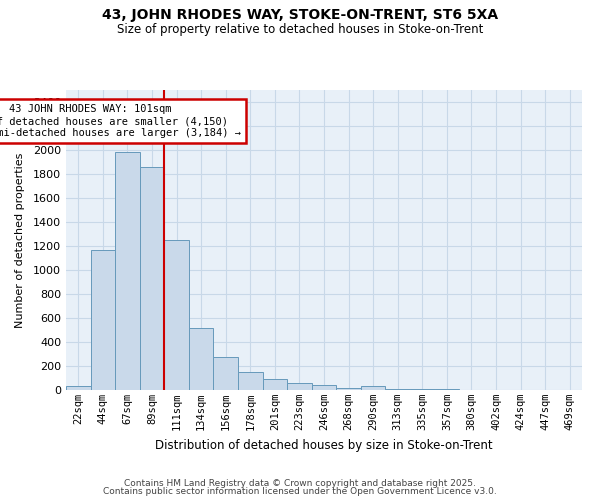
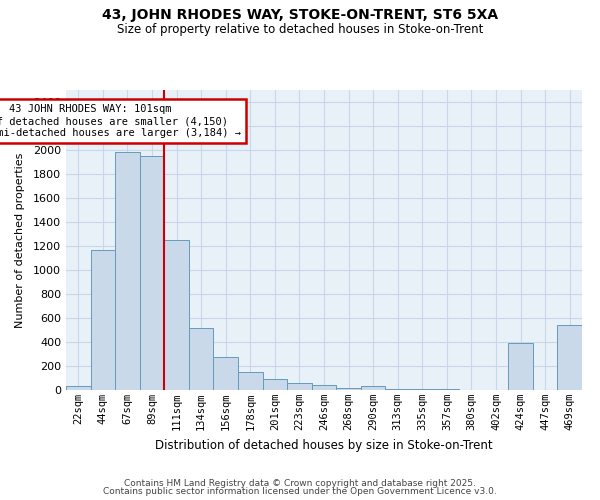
89sqm: 1860 -> 1950
424sqm: 0 -> 390
469sqm: 0 -> 540
